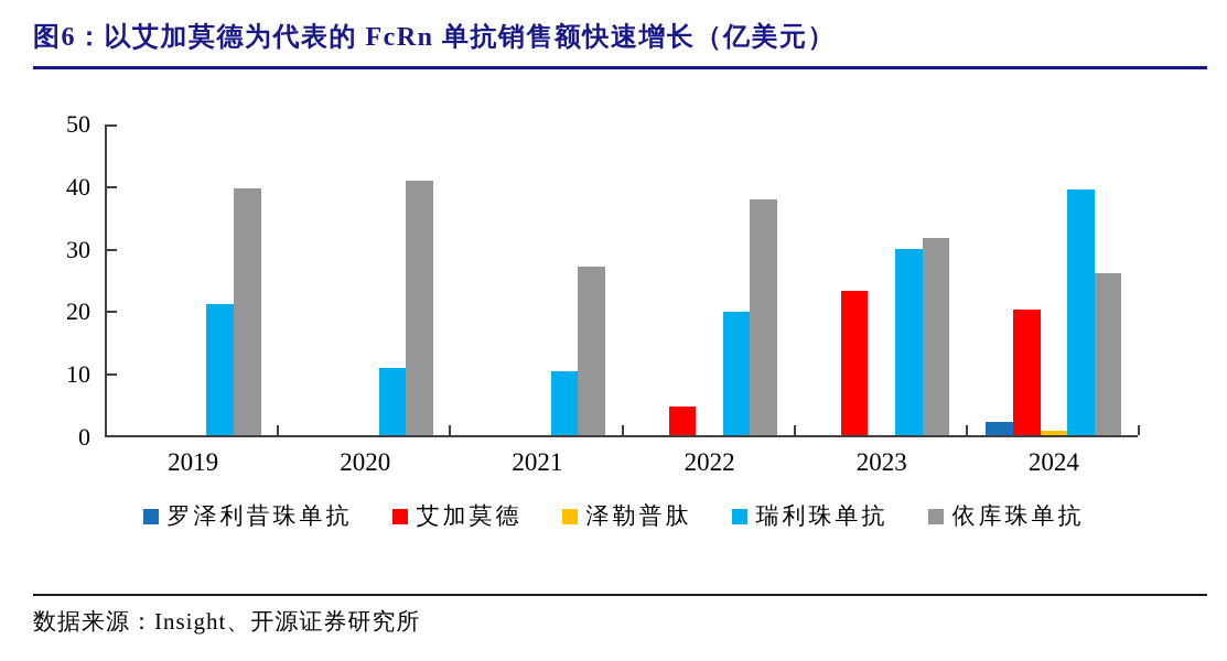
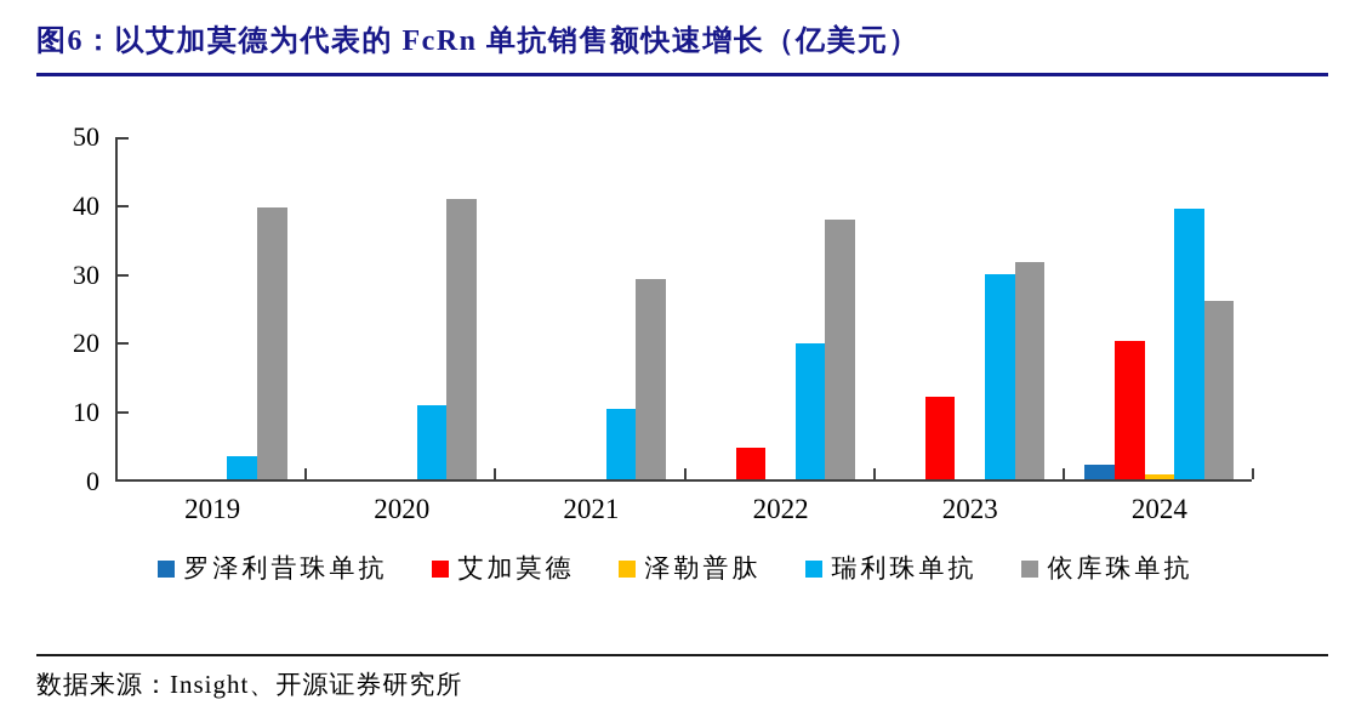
瑞利珠单抗/2019: 21 -> 3
依库珠单抗/2021: 27 -> 29
艾加莫德/2023: 23 -> 12
